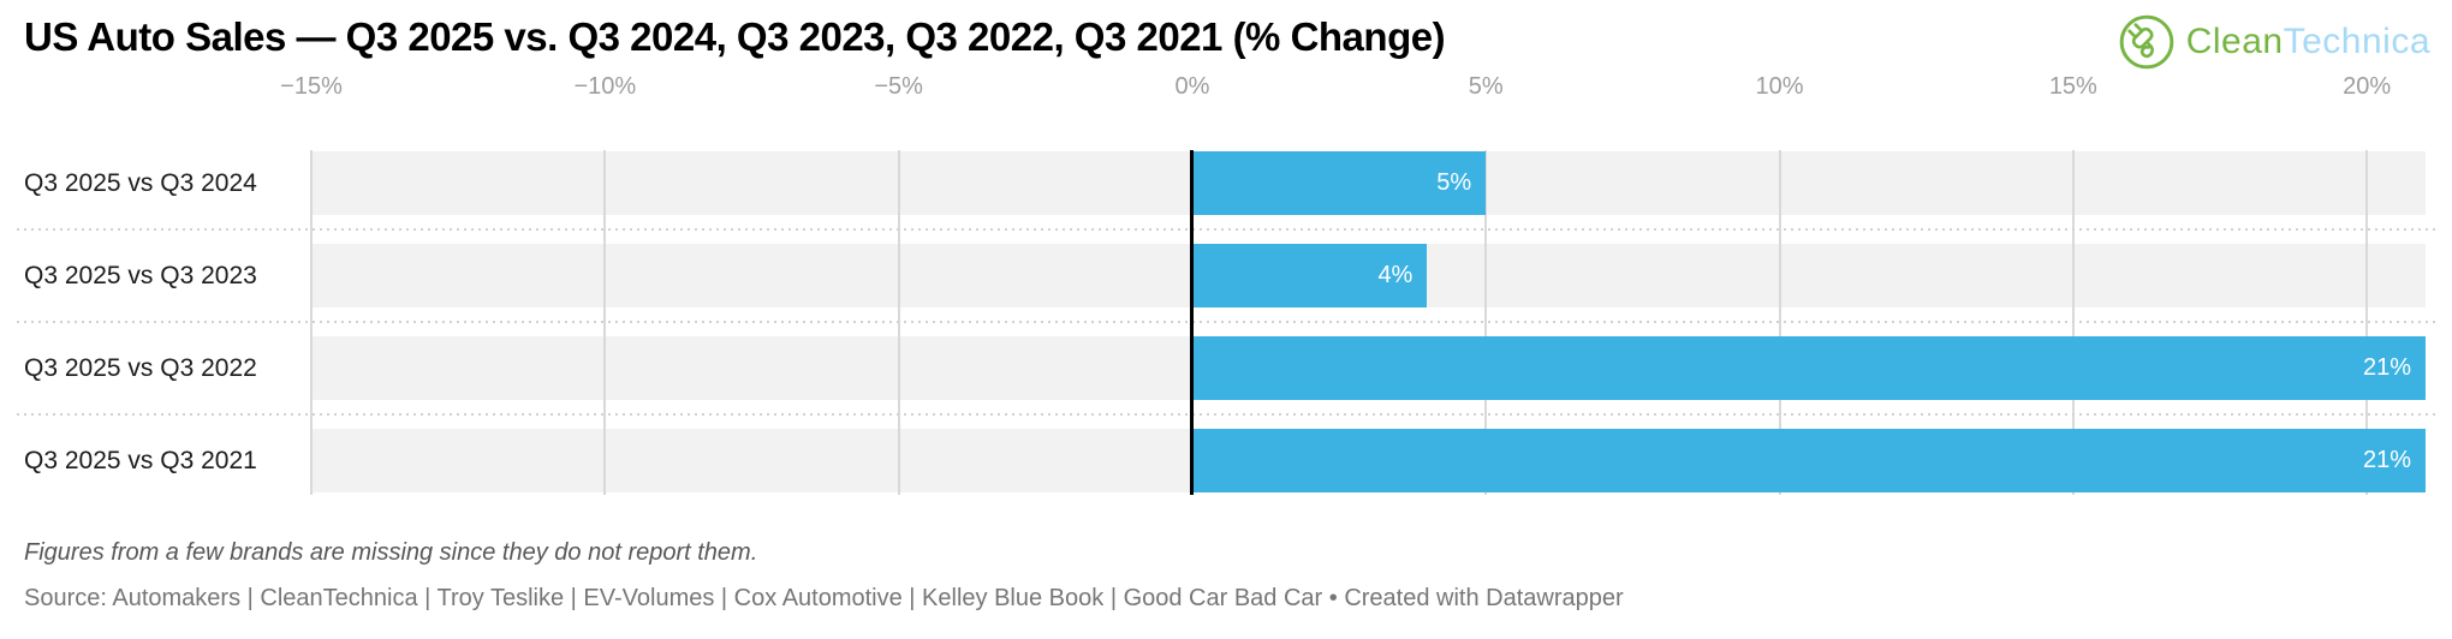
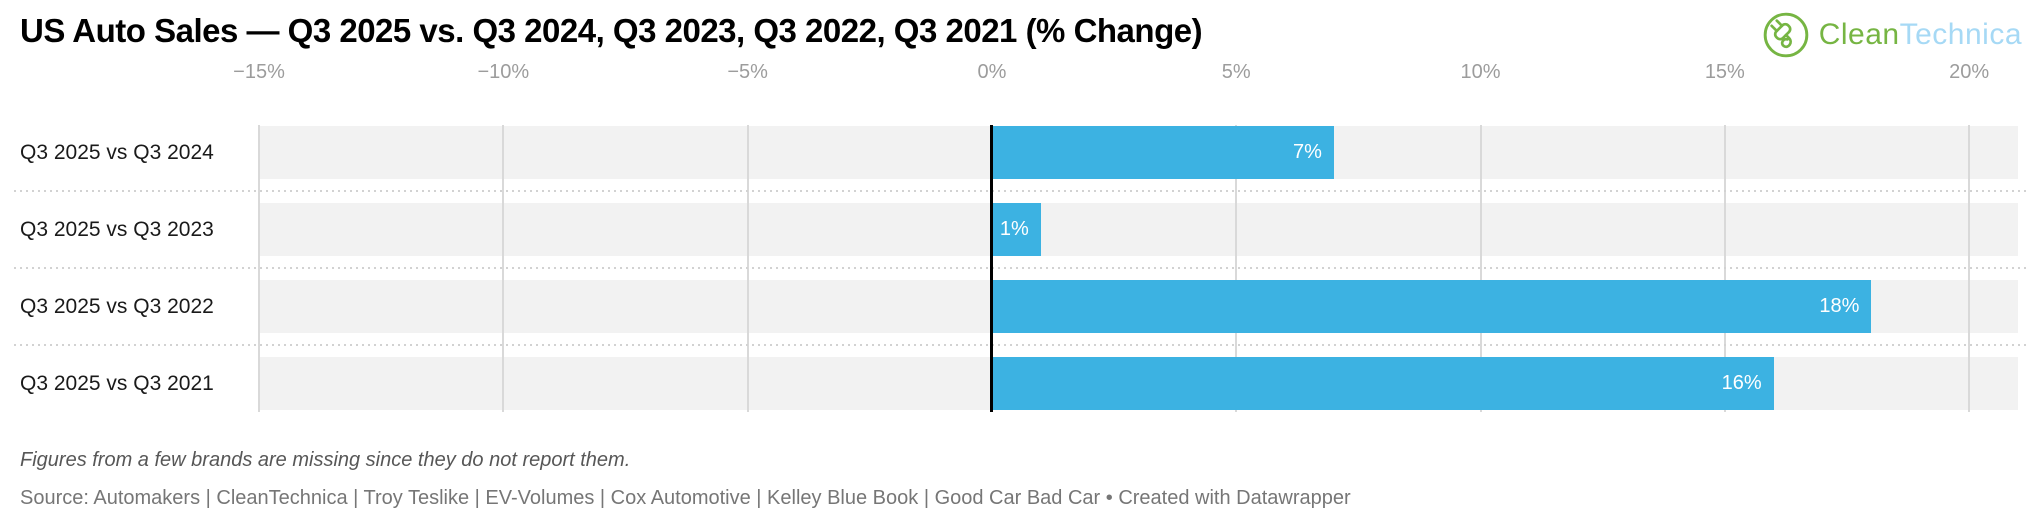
Q3 2025 vs Q3 2024: 5% -> 7%
Q3 2025 vs Q3 2023: 4% -> 1%
Q3 2025 vs Q3 2022: 21% -> 18%
Q3 2025 vs Q3 2021: 21% -> 16%
